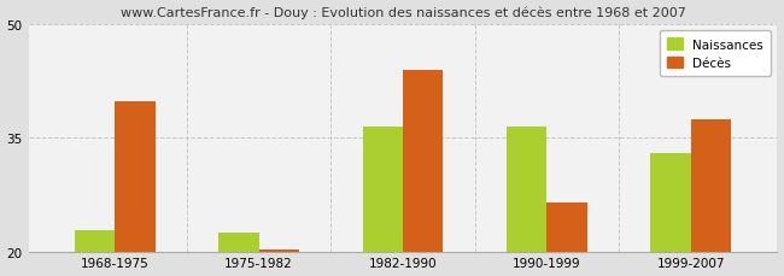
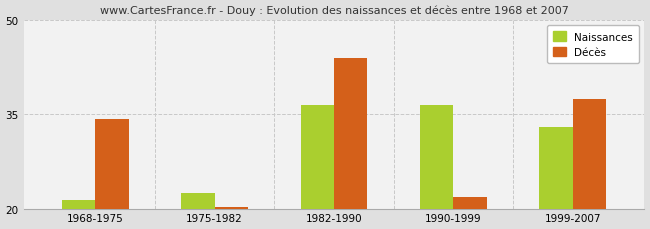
Naissances/1968-1975: 22.8 -> 21.3
Décès/1968-1975: 39.8 -> 34.3
Décès/1990-1999: 26.4 -> 21.8
